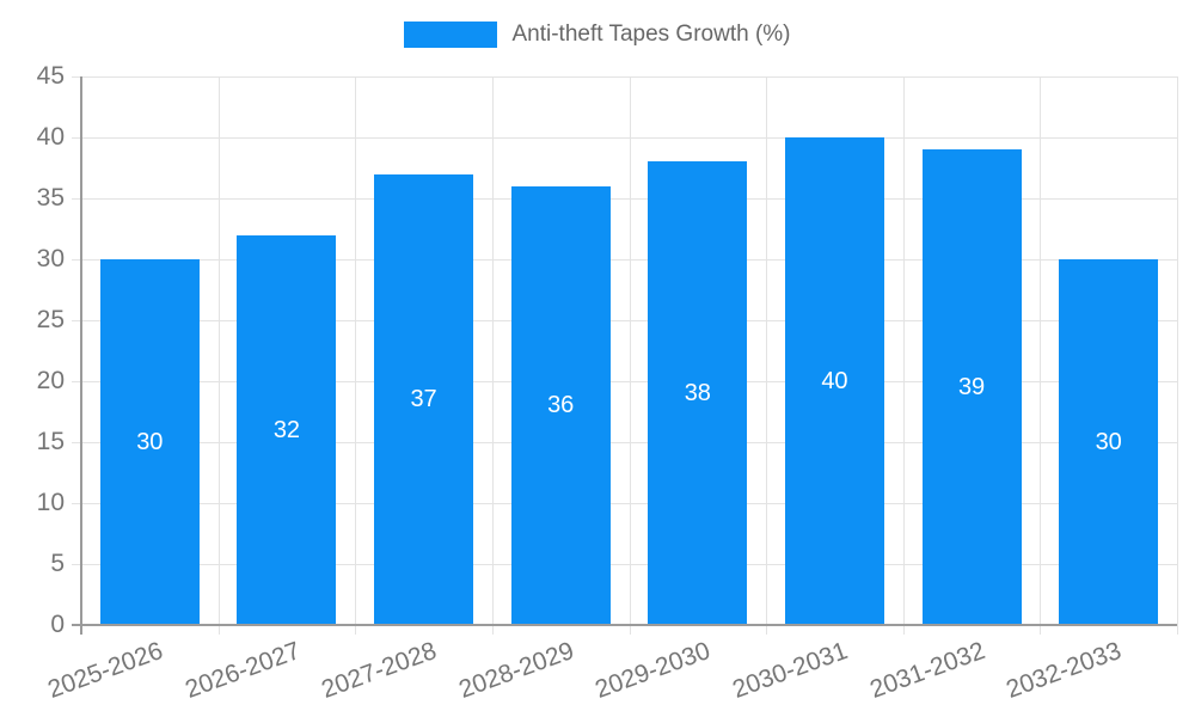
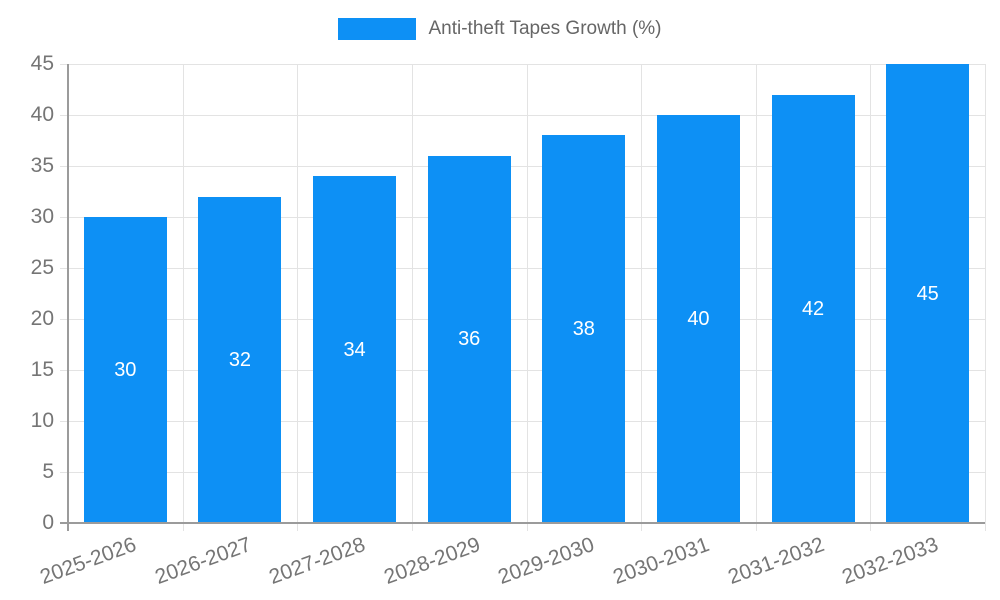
2027-2028: 37 -> 34
2031-2032: 39 -> 42
2032-2033: 30 -> 45
